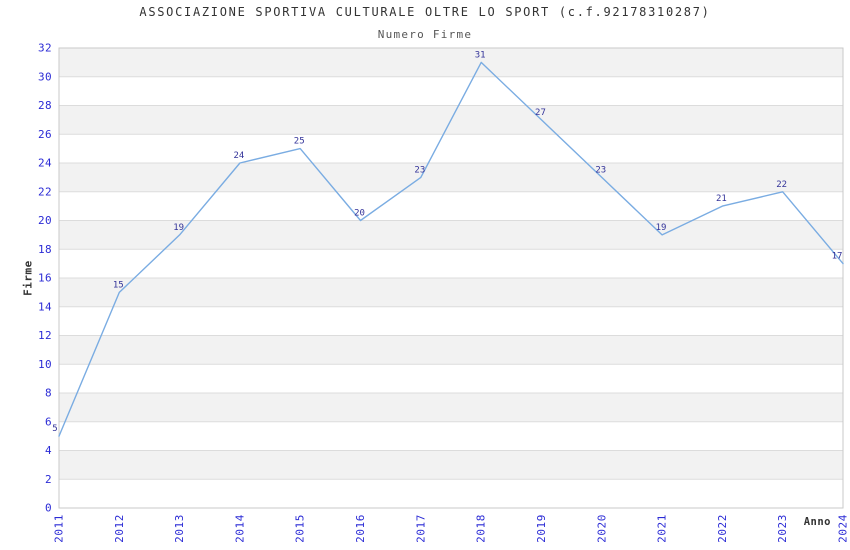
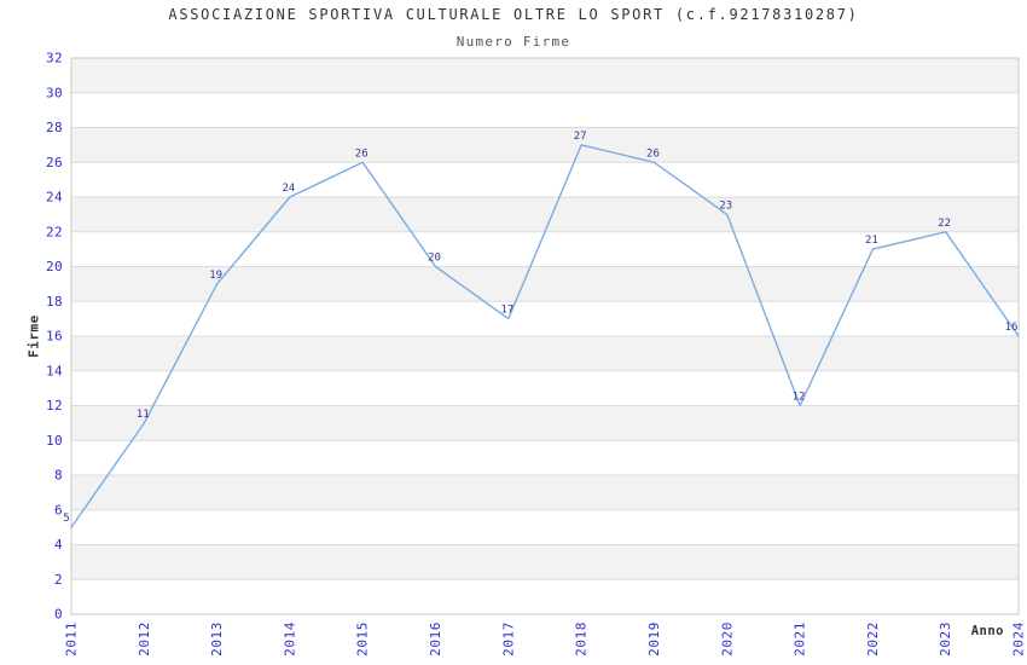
2012: 15 -> 11
2015: 25 -> 26
2017: 23 -> 17
2018: 31 -> 27
2019: 27 -> 26
2021: 19 -> 12
2024: 17 -> 16
